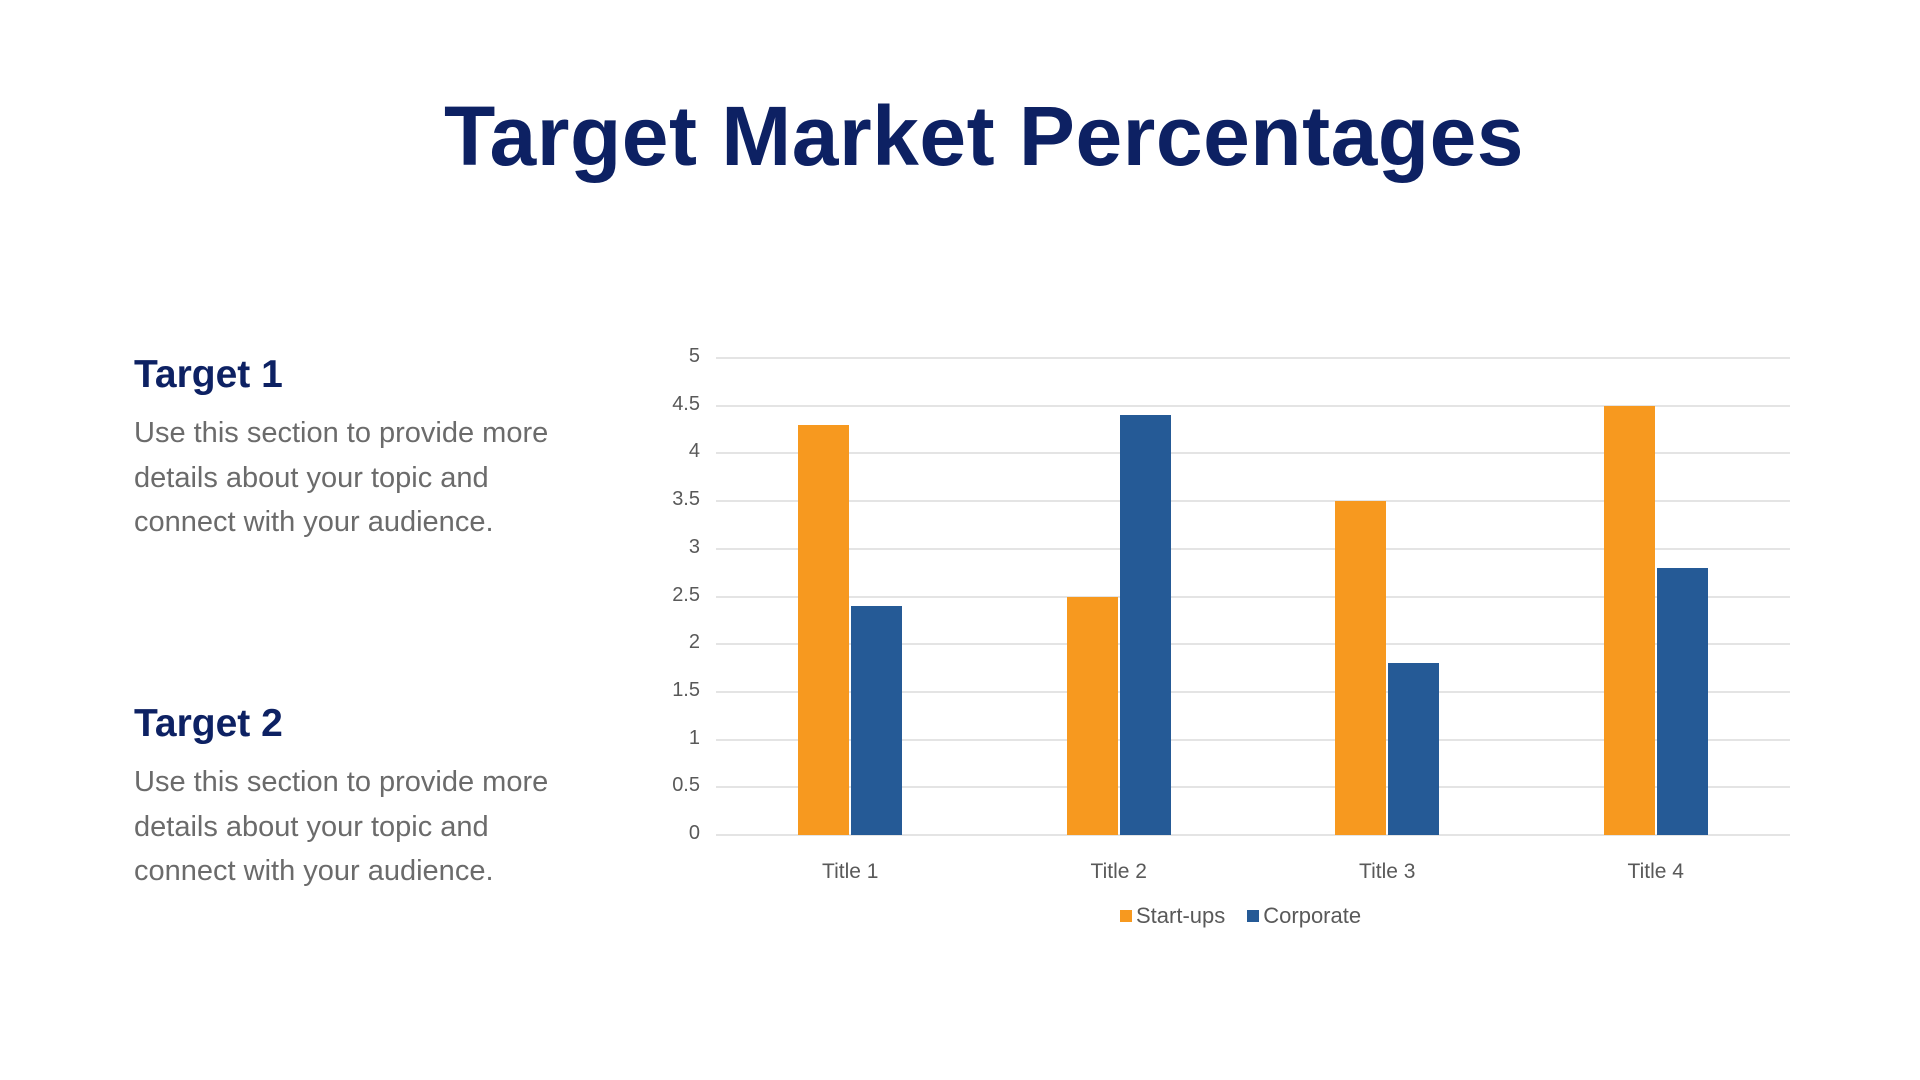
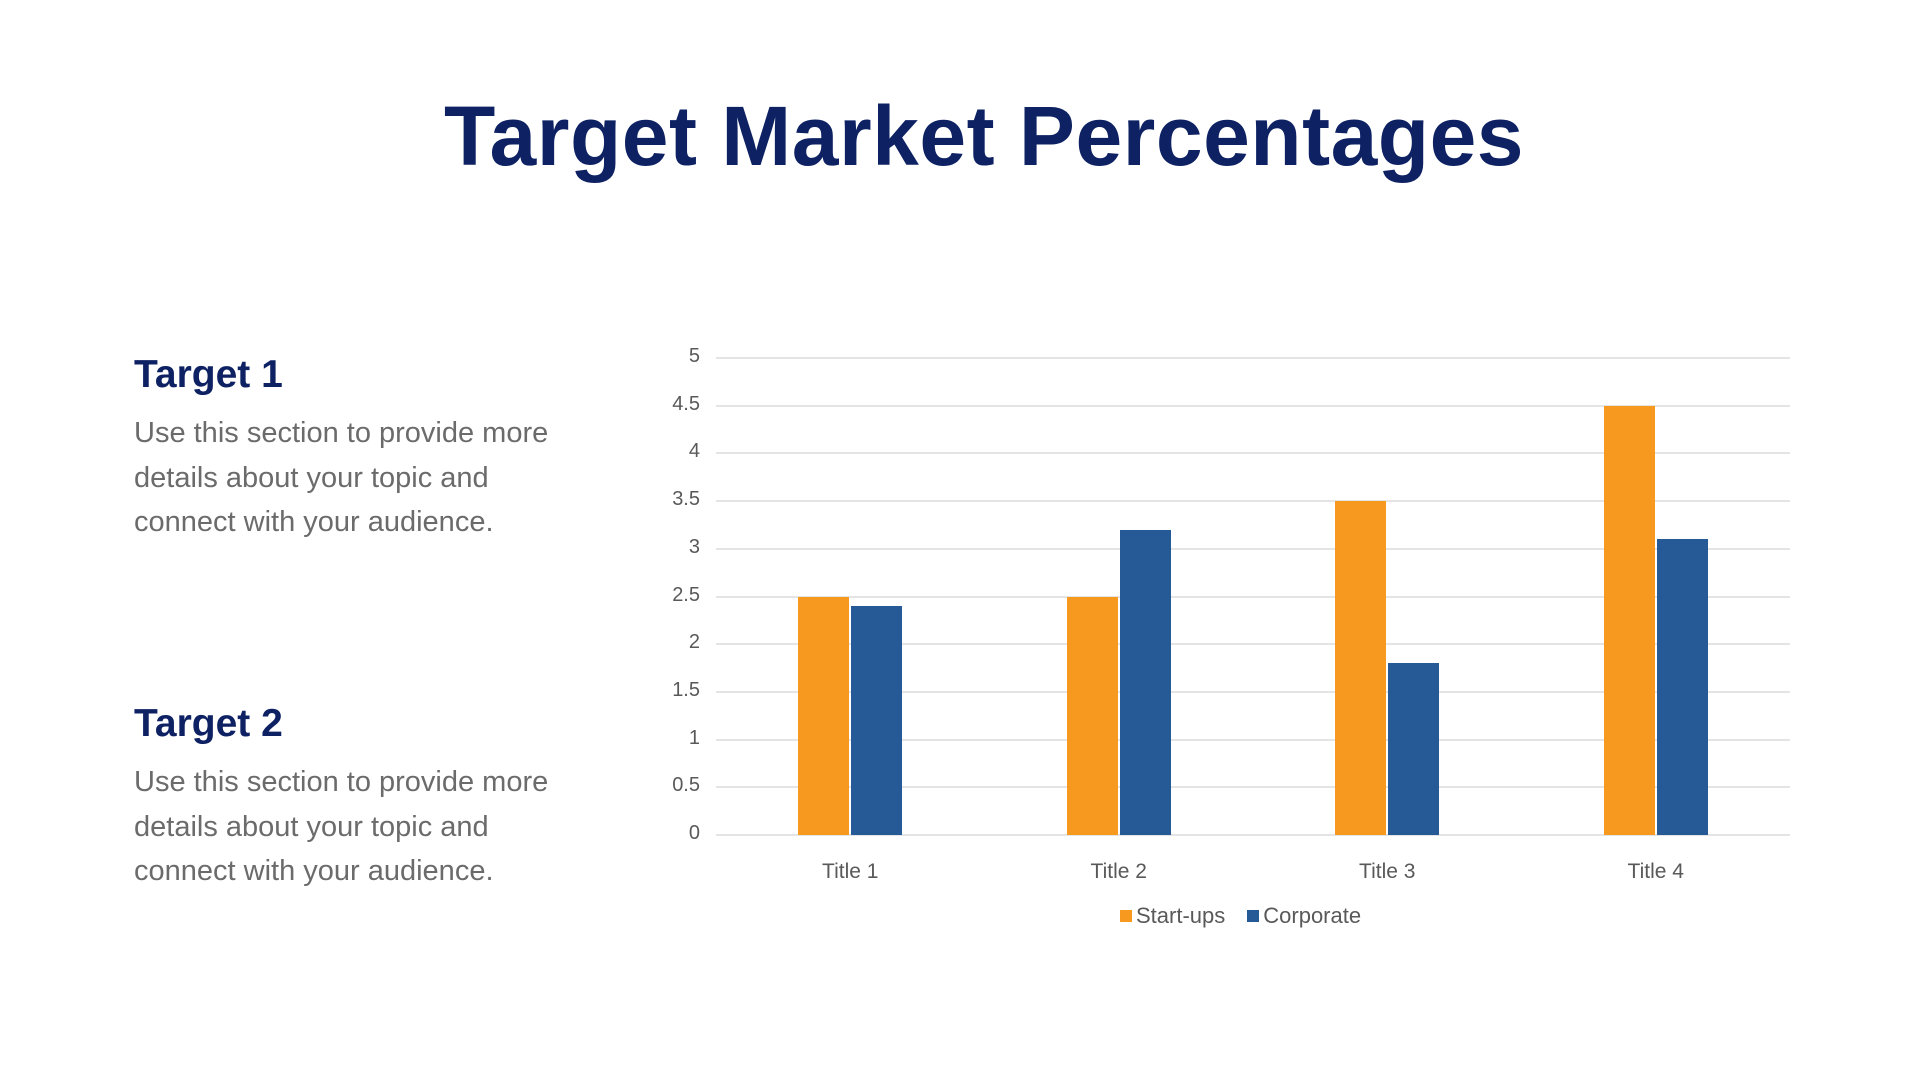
Start-ups/Title 1: 4.3 -> 2.5
Corporate/Title 2: 4.4 -> 3.2
Corporate/Title 4: 2.8 -> 3.1
